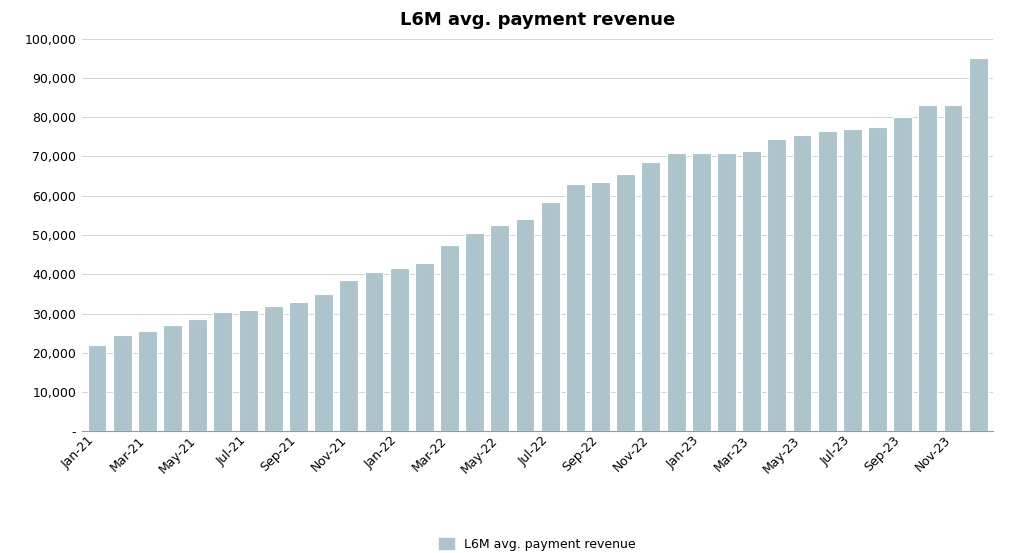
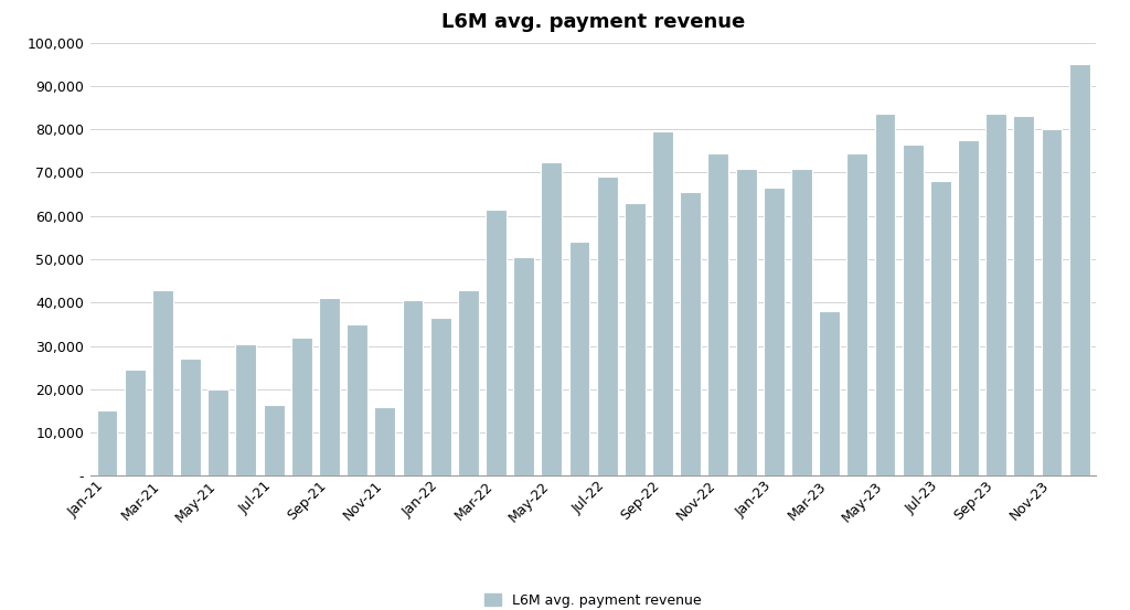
Jan-21: 22,000 -> 15,000
Mar-21: 25,500 -> 43,000
May-21: 28,500 -> 20,000
Jul-21: 31,000 -> 16,500
Sep-21: 33,000 -> 41,000
Nov-21: 38,500 -> 16,000
Jan-22: 41,500 -> 36,500
Mar-22: 47,500 -> 61,500
May-22: 52,500 -> 72,500
Jul-22: 58,500 -> 69,000
Sep-22: 63,500 -> 79,500
Nov-22: 68,500 -> 74,500
Jan-23: 71,000 -> 66,500
Mar-23: 71,500 -> 38,000
May-23: 75,500 -> 83,500
Jul-23: 77,000 -> 68,000
Sep-23: 80,000 -> 83,500
Nov-23: 83,000 -> 80,000
